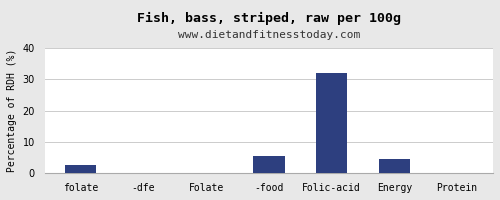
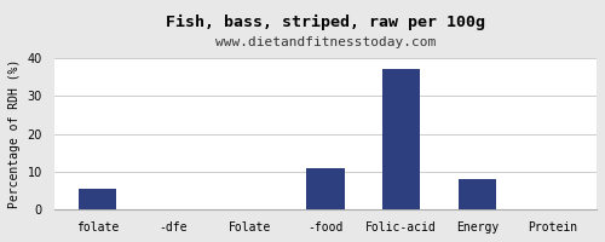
folate: 2.5 -> 5.5
-food: 5.5 -> 11.0
Folic-acid: 32.0 -> 37.0
Energy: 4.5 -> 8.0
